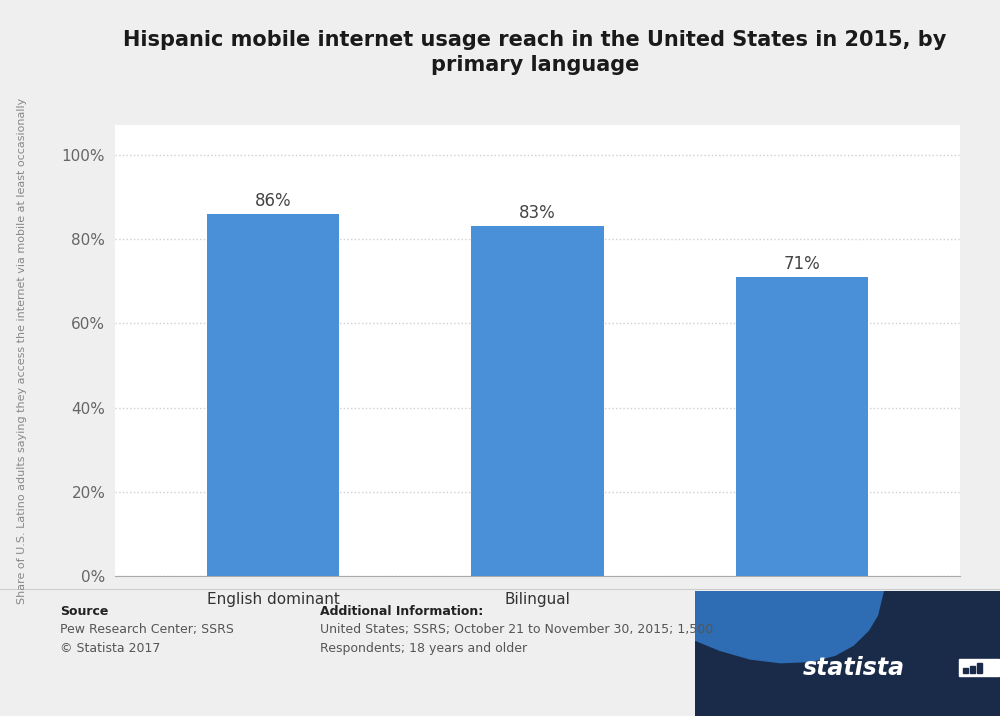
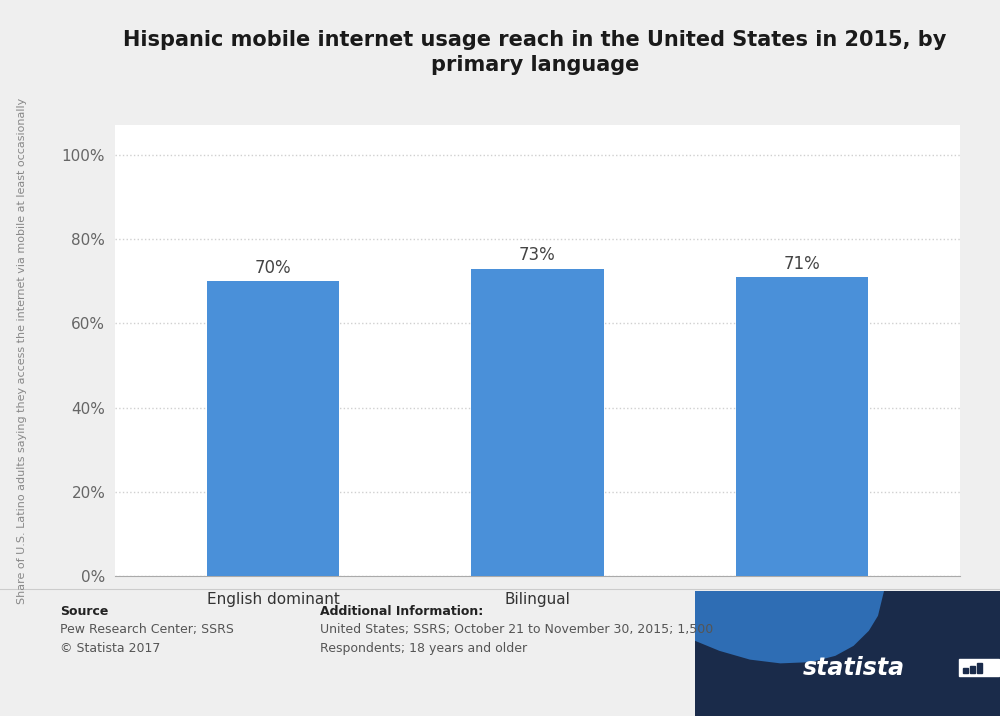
English dominant: 86% -> 70%
Bilingual: 83% -> 73%
